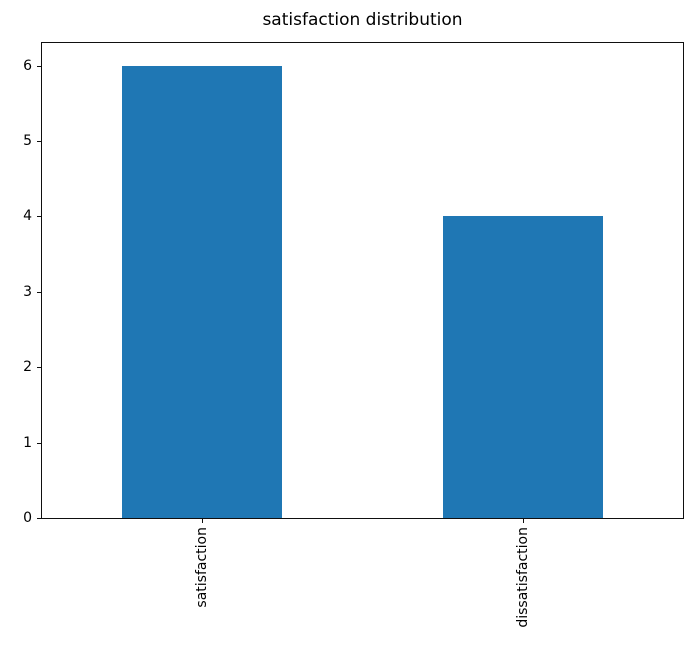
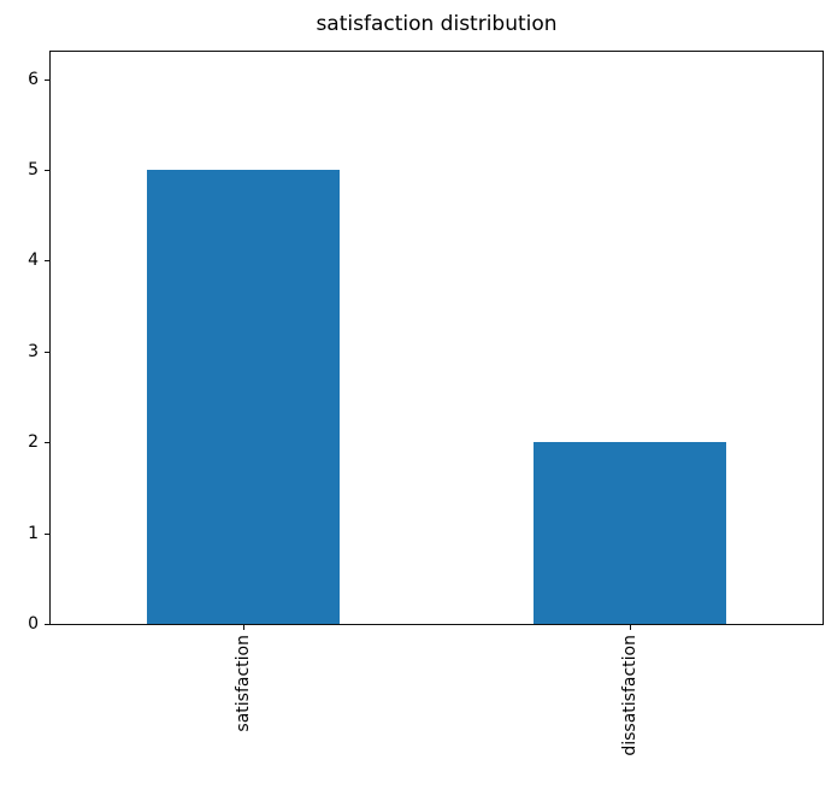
satisfaction: 6 -> 5
dissatisfaction: 4 -> 2
